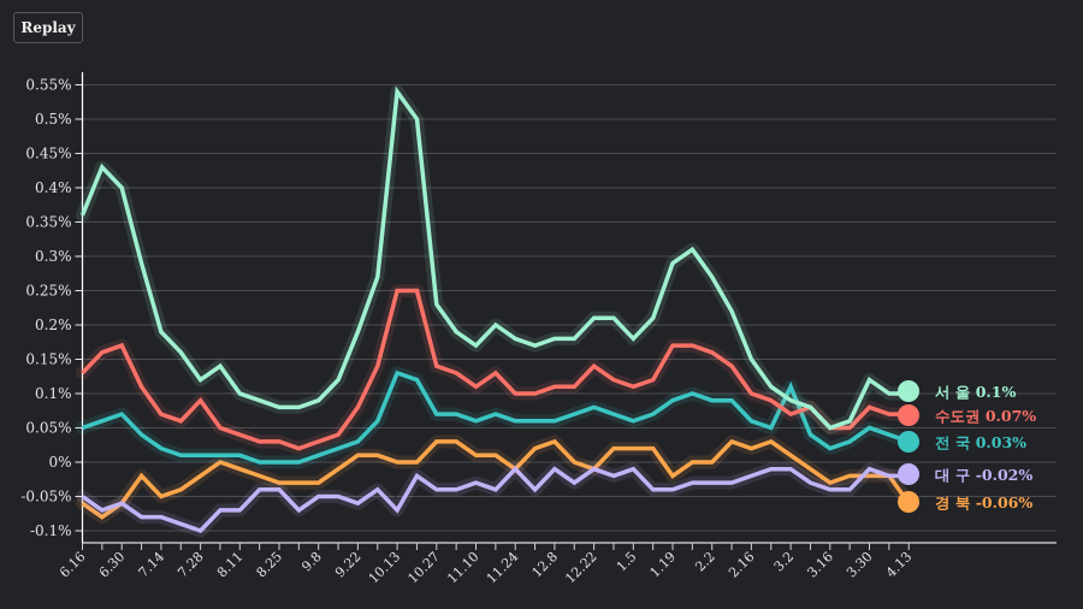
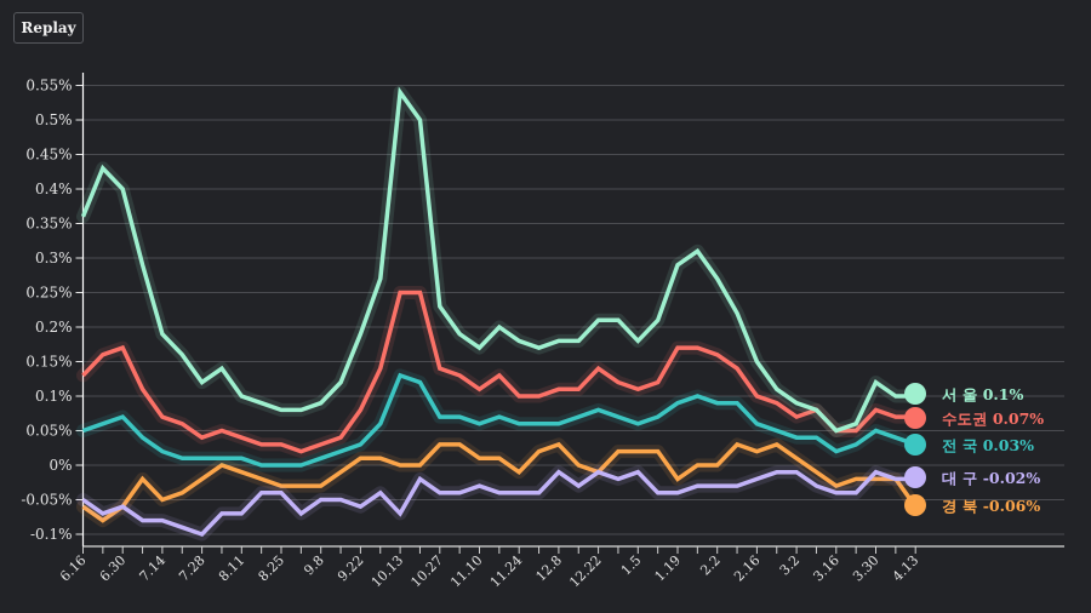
수도권/7.28: 0.09% -> 0.04%
대 구/11.24: -0.01% -> -0.04%
전 국/3.2: 0.11% -> 0.04%
